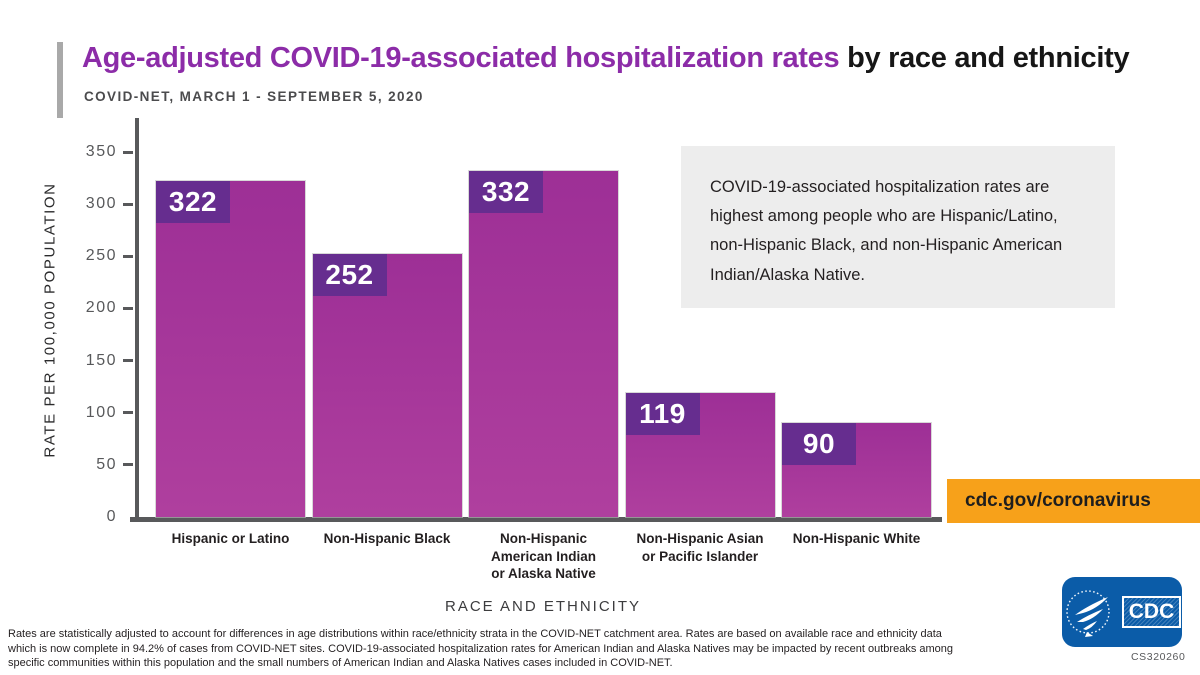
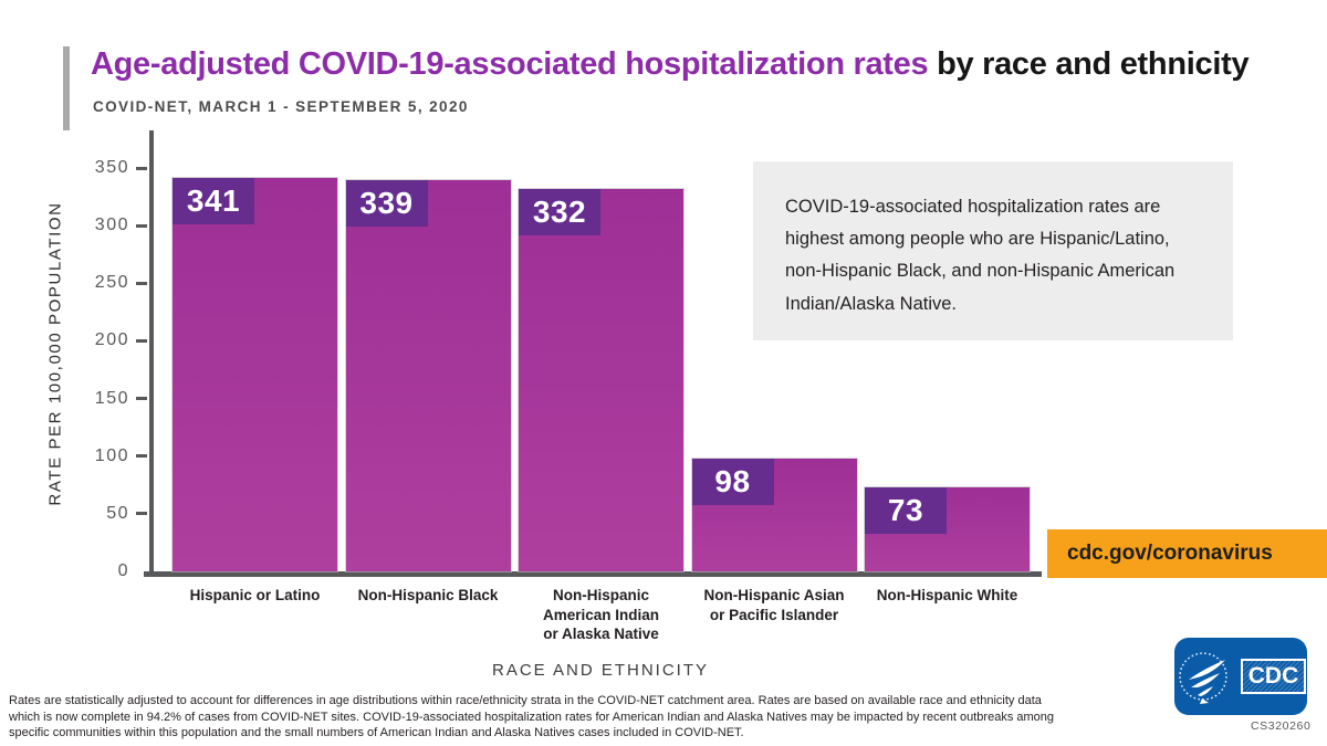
Hispanic or Latino: 322 -> 341
Non-Hispanic Black: 252 -> 339
Non-Hispanic Asian or Pacific Islander: 119 -> 98
Non-Hispanic White: 90 -> 73
